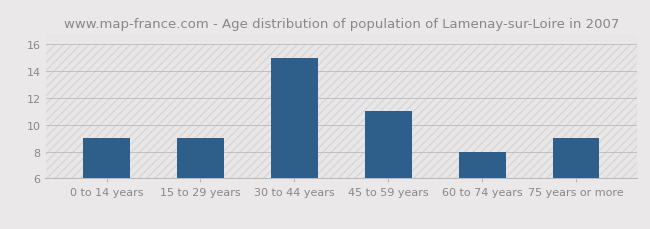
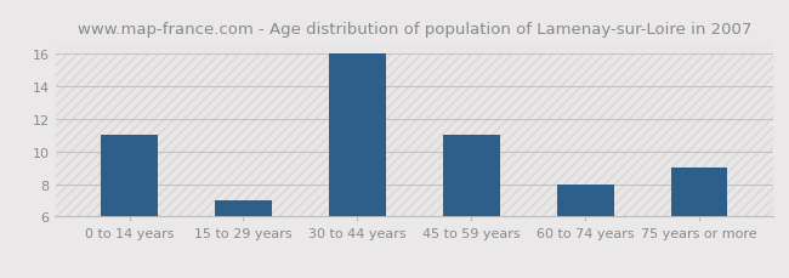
0 to 14 years: 9 -> 11
15 to 29 years: 9 -> 7
30 to 44 years: 15 -> 16
